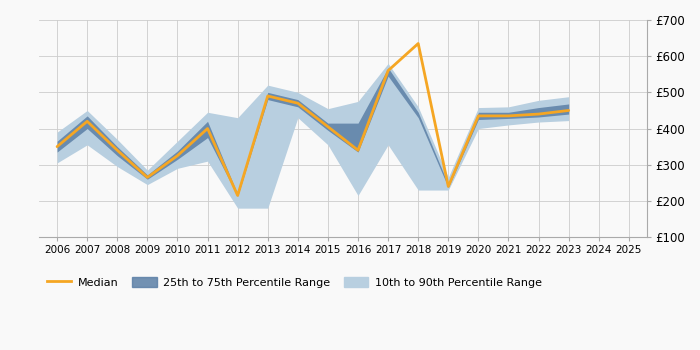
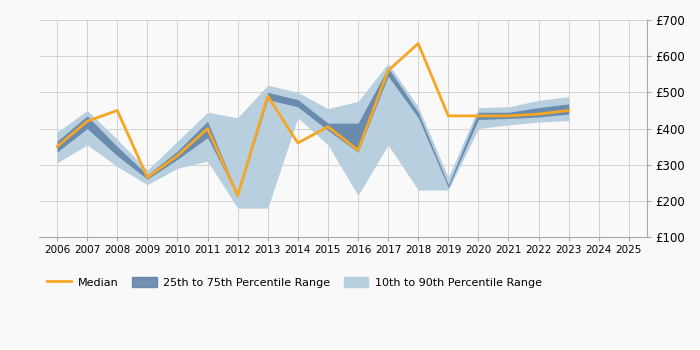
Median/2008: £340 -> £450
Median/2014: £470 -> £360
Median/2019: £240 -> £435
